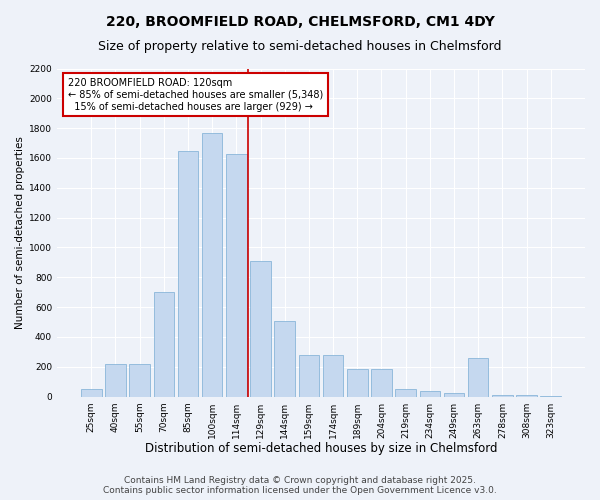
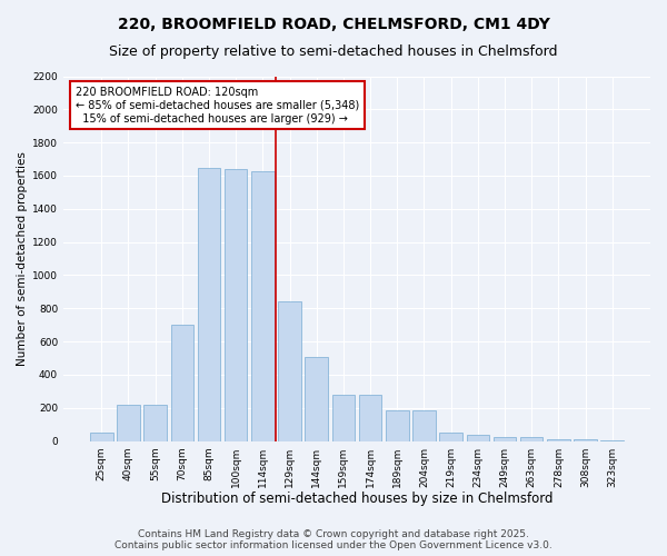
100sqm: 1770 -> 1640
129sqm: 910 -> 840
263sqm: 260 -> 20
